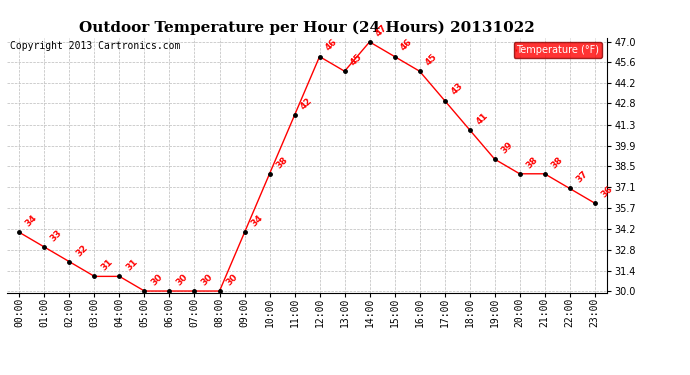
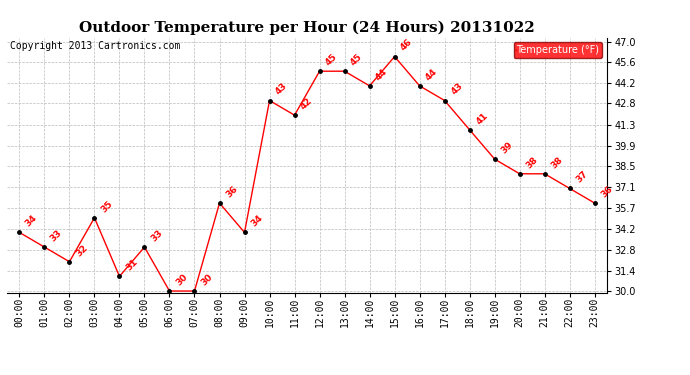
03:00: 31 -> 35
05:00: 30 -> 33
08:00: 30 -> 36
10:00: 38 -> 43
12:00: 46 -> 45
14:00: 47 -> 44
16:00: 45 -> 44
